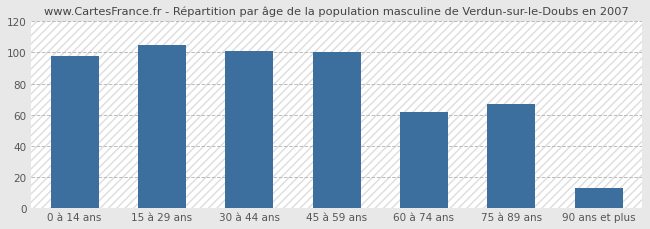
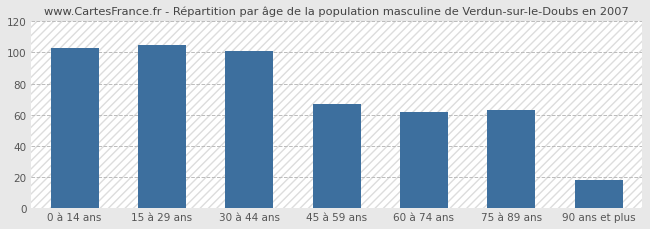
0 à 14 ans: 98 -> 103
45 à 59 ans: 100 -> 67
75 à 89 ans: 67 -> 63
90 ans et plus: 13 -> 18
